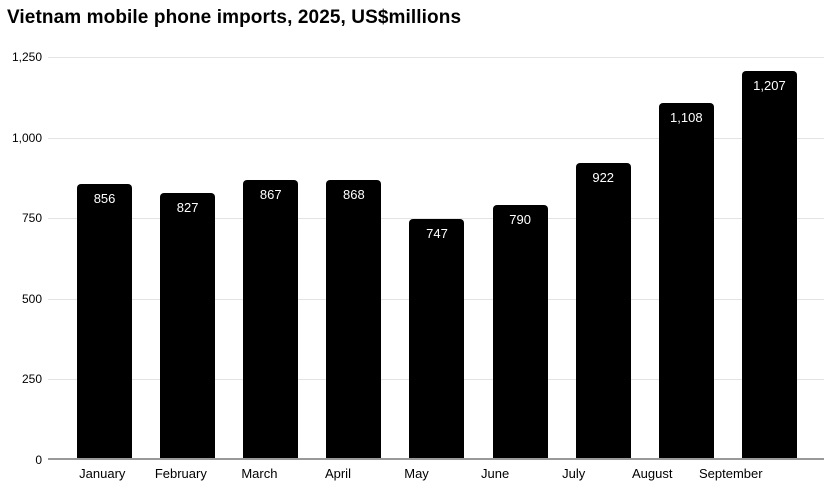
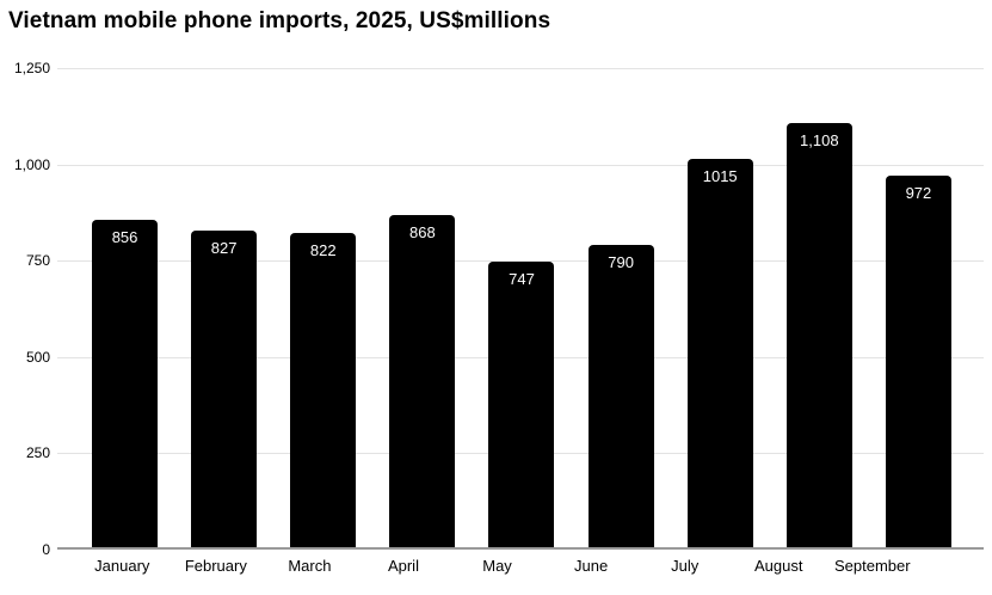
March: 867 -> 822
July: 922 -> 1015
September: 1,207 -> 972
